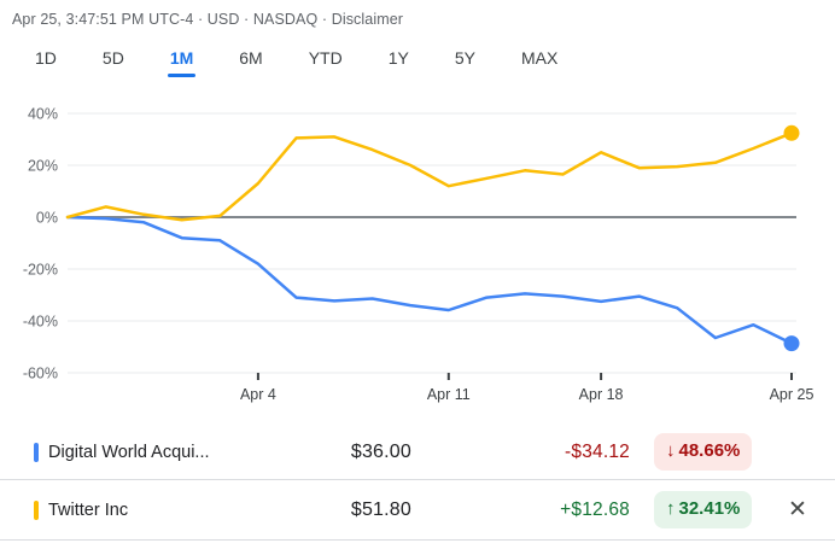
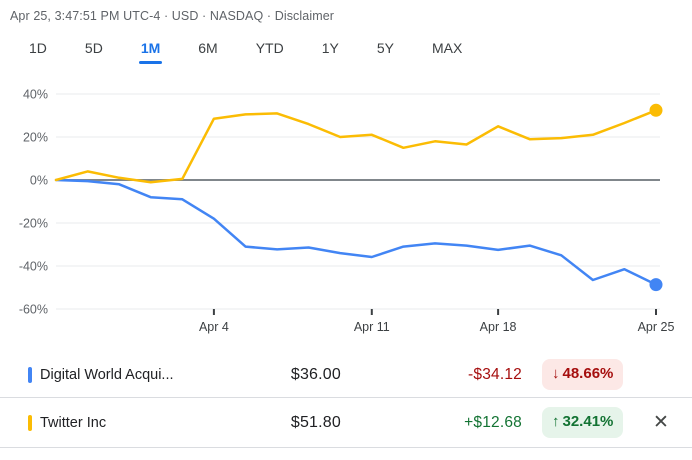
Twitter Inc/Apr 4: 13% -> 28%
Twitter Inc/Apr 11: 12% -> 21%
